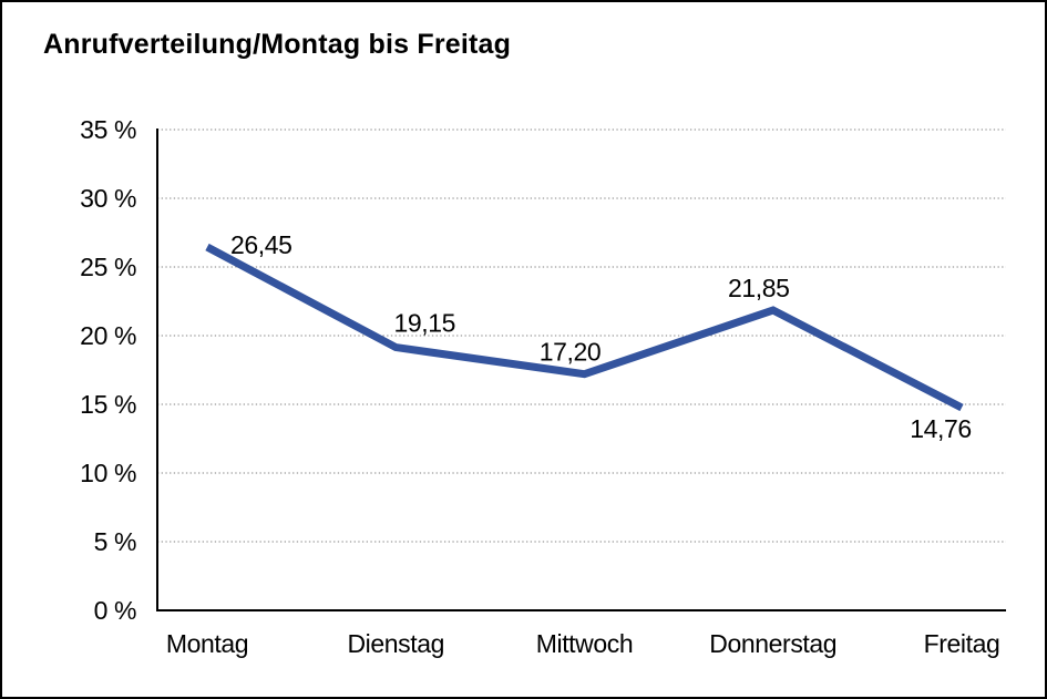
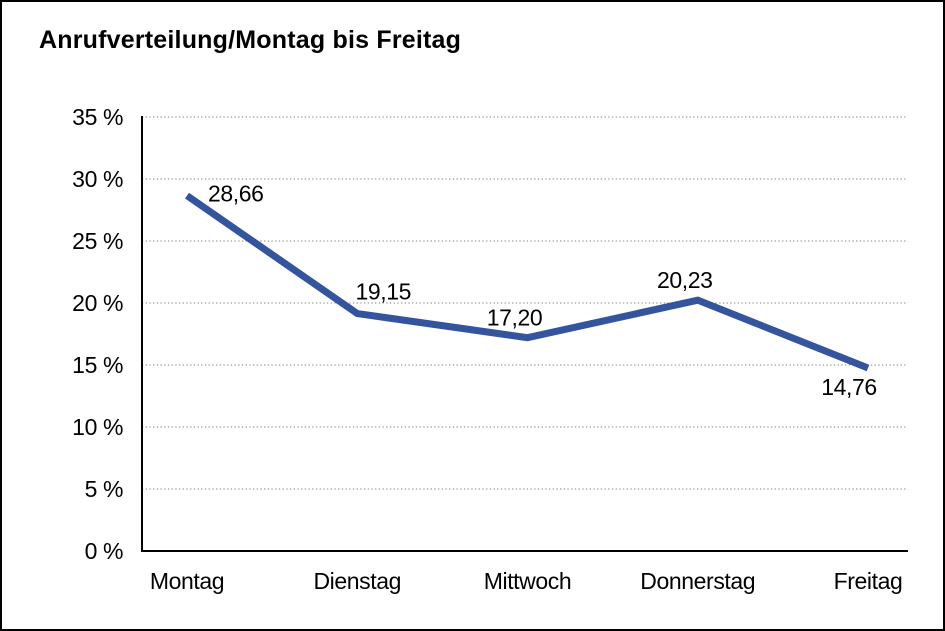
Montag: 26,45 -> 28,66
Donnerstag: 21,85 -> 20,23
